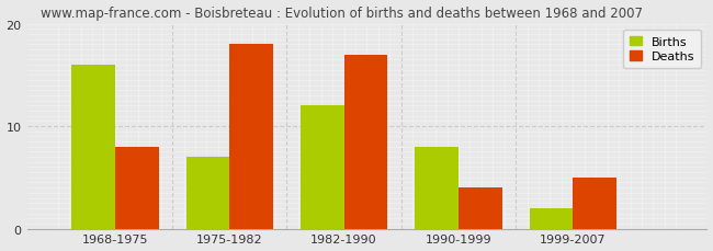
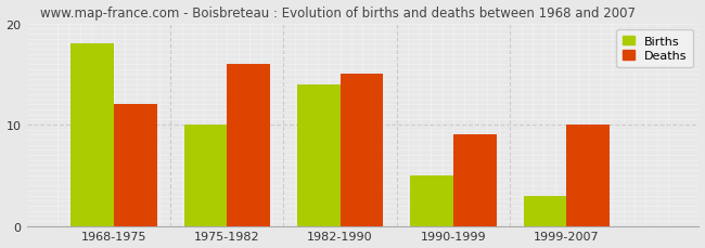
Births/1968-1975: 16 -> 18
Deaths/1968-1975: 8 -> 12
Births/1975-1982: 7 -> 10
Deaths/1975-1982: 18 -> 16
Births/1982-1990: 12 -> 14
Deaths/1982-1990: 17 -> 15
Births/1990-1999: 8 -> 5
Deaths/1990-1999: 4 -> 9
Births/1999-2007: 2 -> 3
Deaths/1999-2007: 5 -> 10
